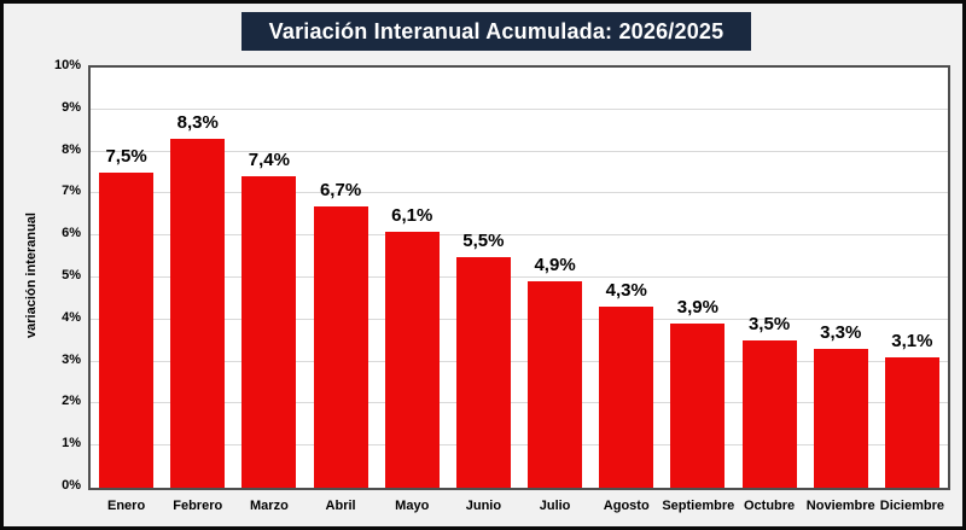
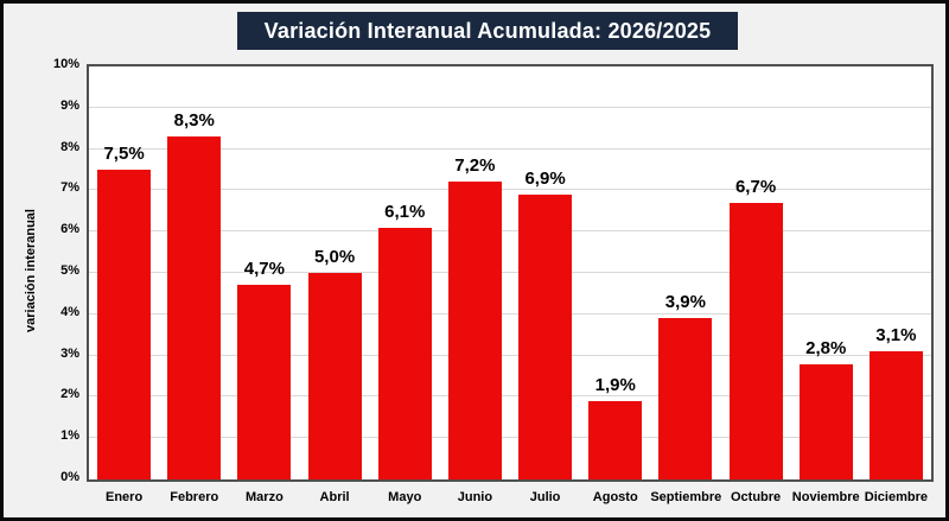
Marzo: 7,4% -> 4,7%
Abril: 6,7% -> 5,0%
Junio: 5,5% -> 7,2%
Julio: 4,9% -> 6,9%
Agosto: 4,3% -> 1,9%
Octubre: 3,5% -> 6,7%
Noviembre: 3,3% -> 2,8%
